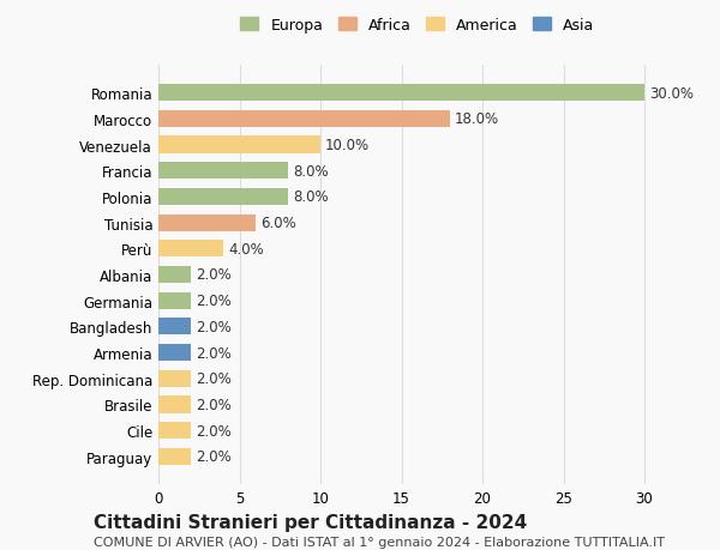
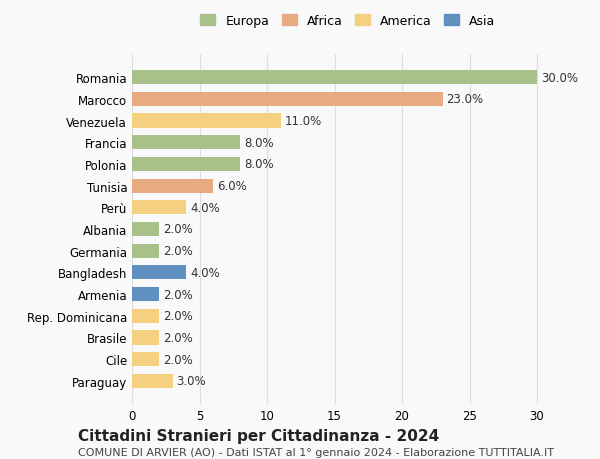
Marocco: 18.0% -> 23.0%
Venezuela: 10.0% -> 11.0%
Bangladesh: 2.0% -> 4.0%
Paraguay: 2.0% -> 3.0%
